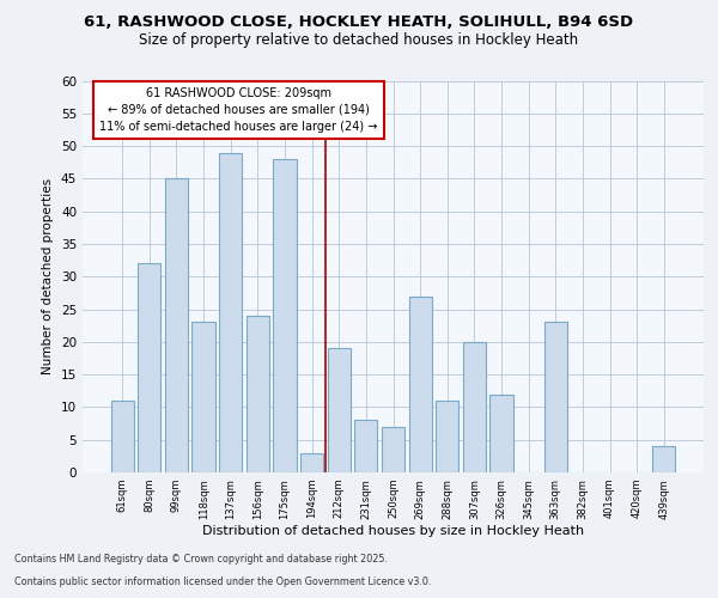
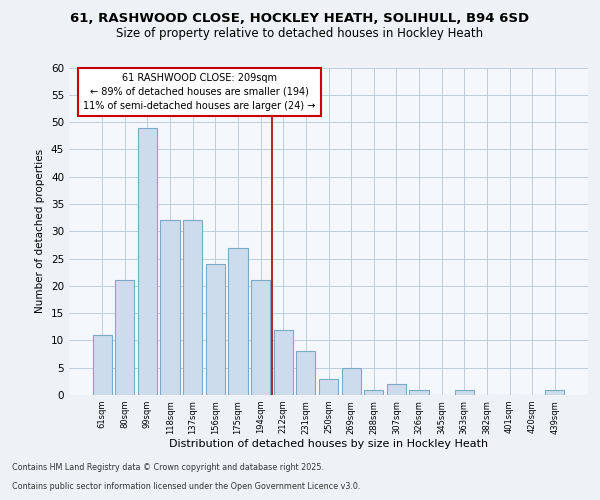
80sqm: 32 -> 21
99sqm: 45 -> 49
118sqm: 23 -> 32
137sqm: 49 -> 32
175sqm: 48 -> 27
194sqm: 3 -> 21
212sqm: 19 -> 12
250sqm: 7 -> 3
269sqm: 27 -> 5
288sqm: 11 -> 1
307sqm: 20 -> 2
326sqm: 12 -> 1
363sqm: 23 -> 1
439sqm: 4 -> 1
